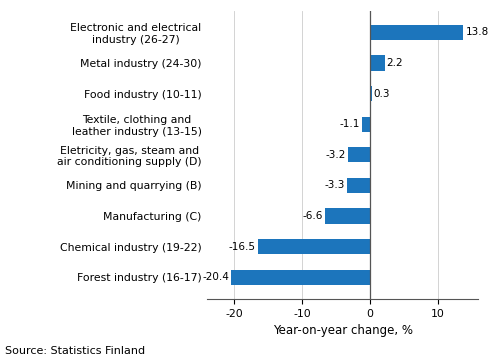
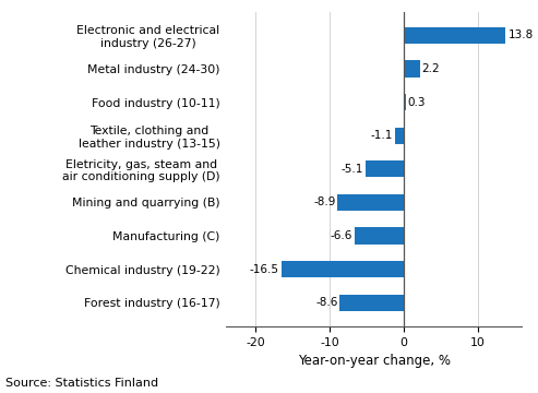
Eletricity, gas, steam and air conditioning supply (D): -3.2 -> -5.1
Mining and quarrying (B): -3.3 -> -8.9
Forest industry (16-17): -20.4 -> -8.6
